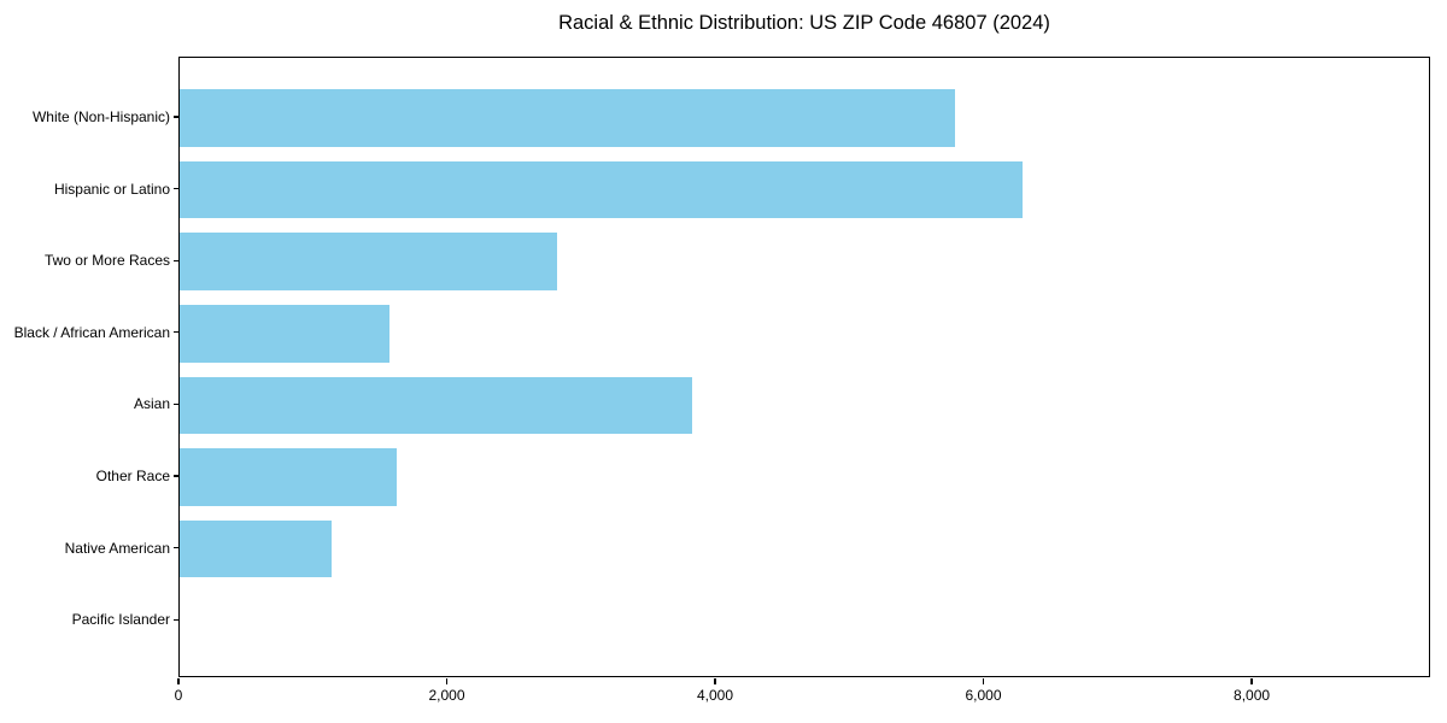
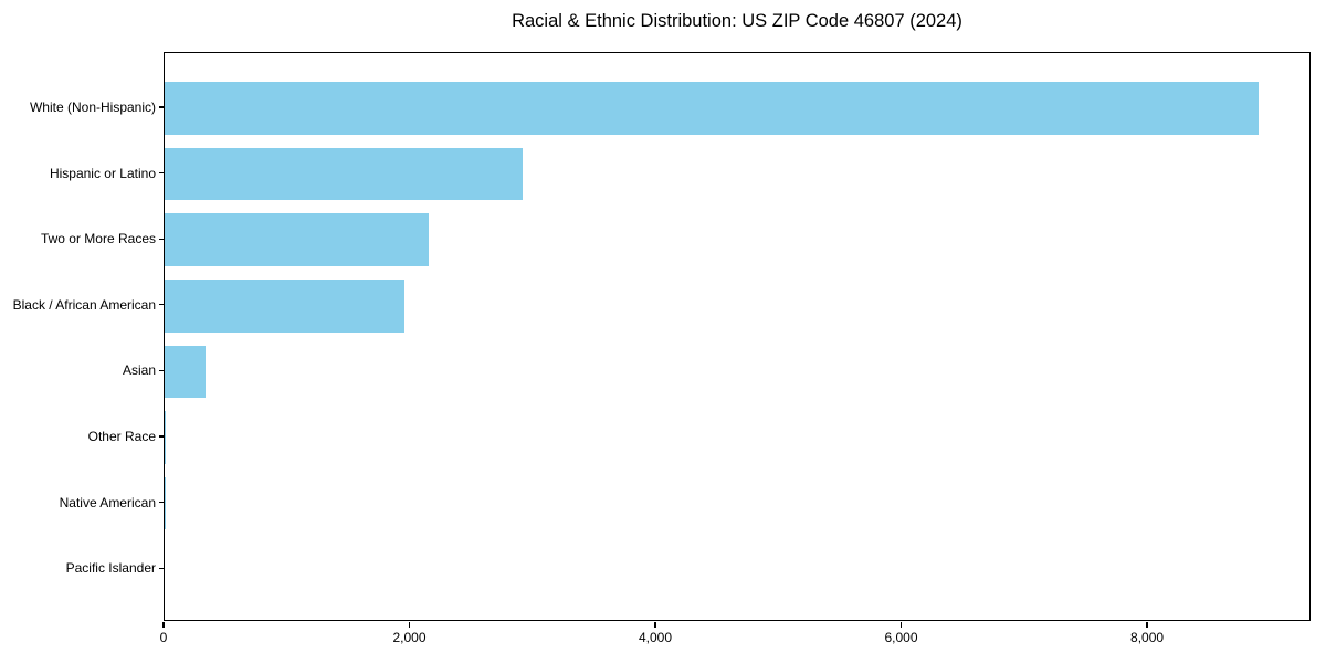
White (Non-Hispanic): 5780 -> 8900
Hispanic or Latino: 6280 -> 2910
Two or More Races: 2810 -> 2150
Black / African American: 1560 -> 1950
Asian: 3820 -> 340
Other Race: 1620 -> 10
Native American: 1130 -> 10
